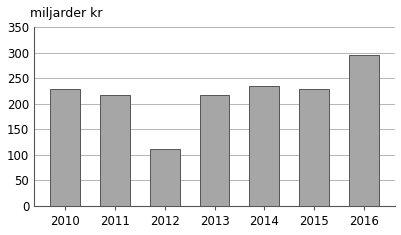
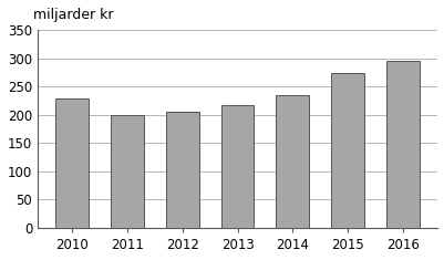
2011: 218 -> 200
2012: 112 -> 205
2015: 230 -> 275
